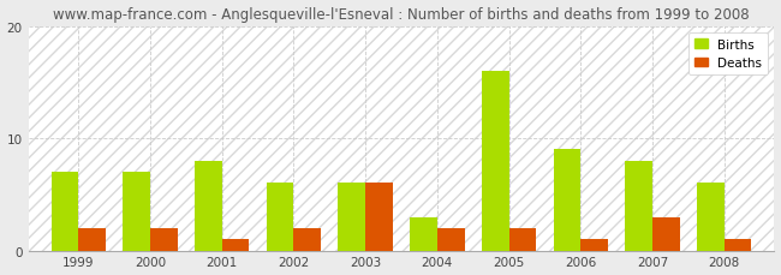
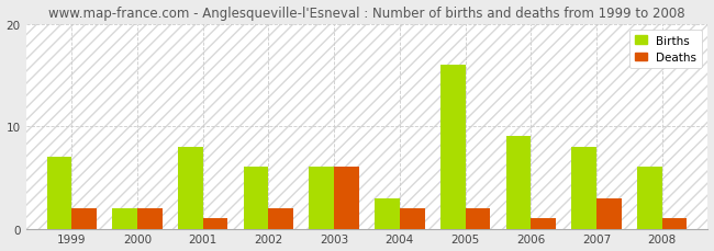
Births/2000: 7 -> 2
